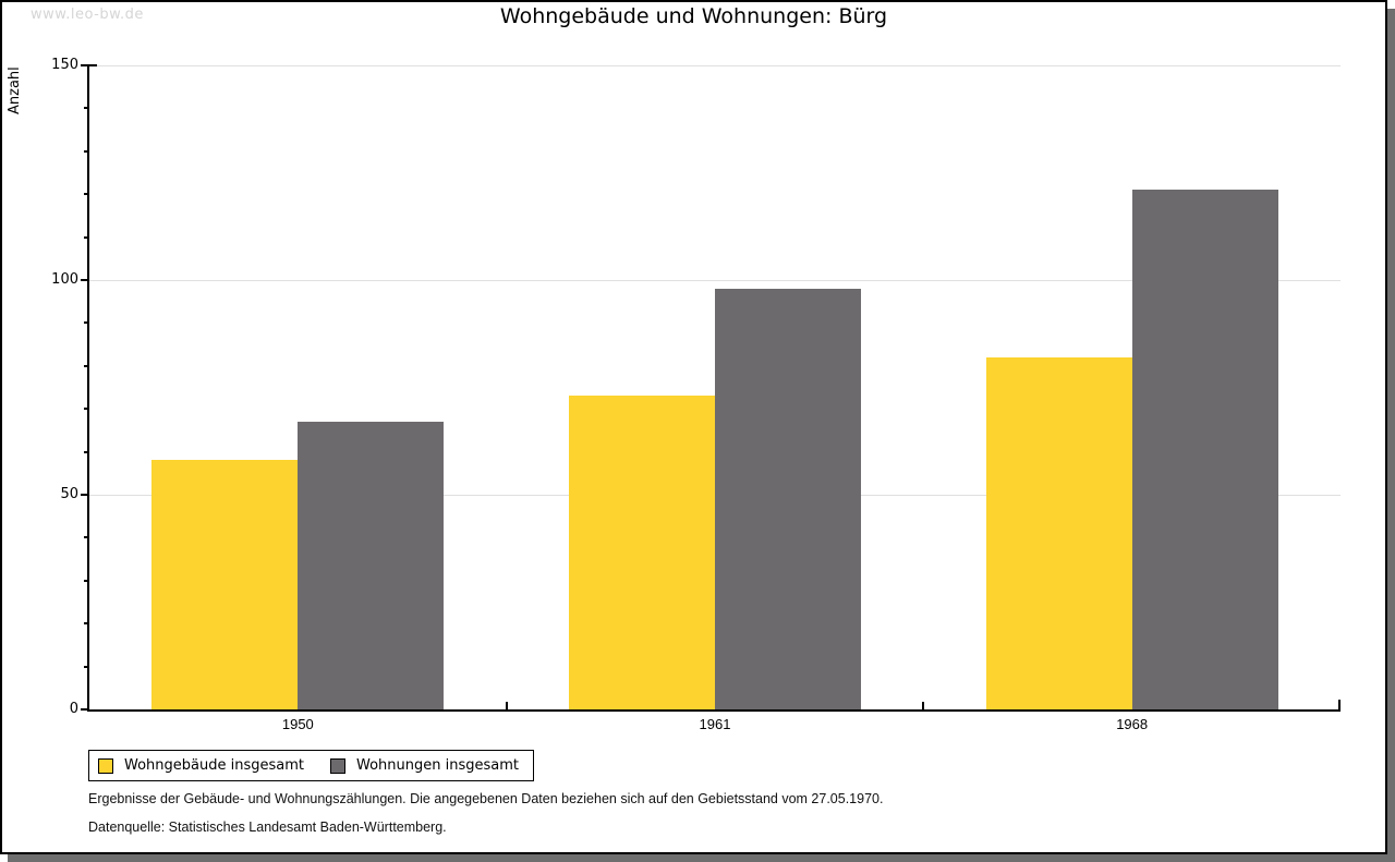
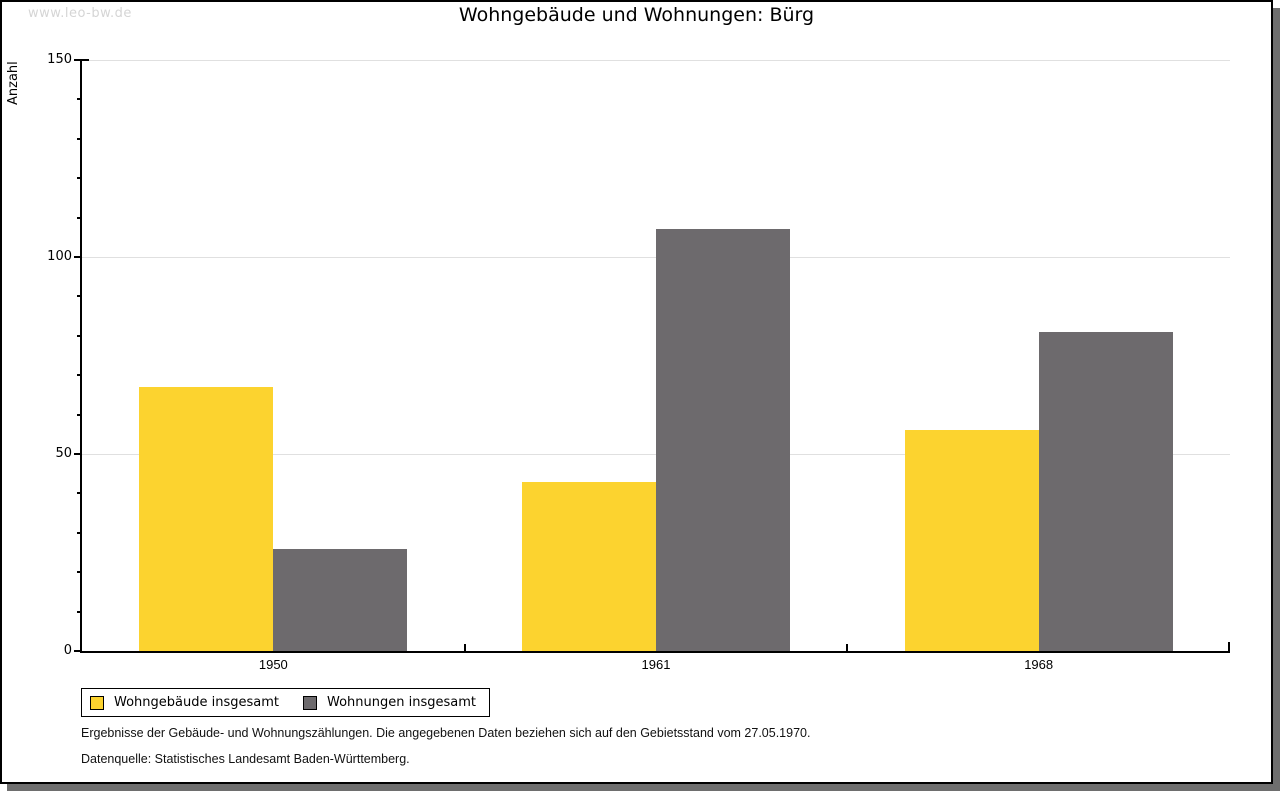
Wohngebäude insgesamt/1950: 58 -> 67
Wohnungen insgesamt/1950: 67 -> 26
Wohngebäude insgesamt/1961: 73 -> 43
Wohnungen insgesamt/1961: 98 -> 107
Wohngebäude insgesamt/1968: 82 -> 56
Wohnungen insgesamt/1968: 121 -> 81
